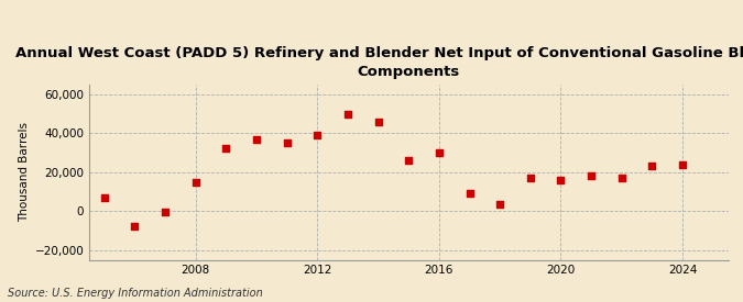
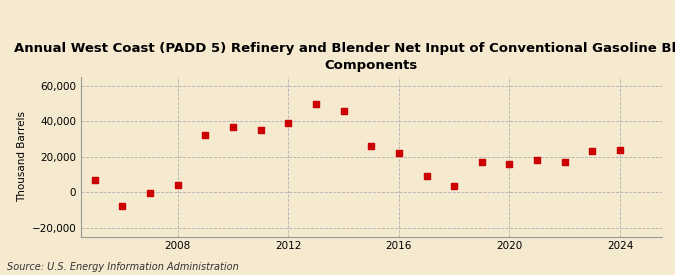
2008: 15,000 -> 4,000
2016: 30,000 -> 22,000
